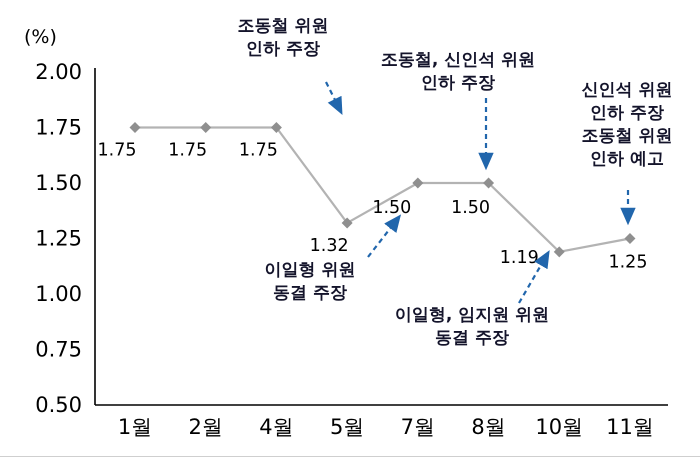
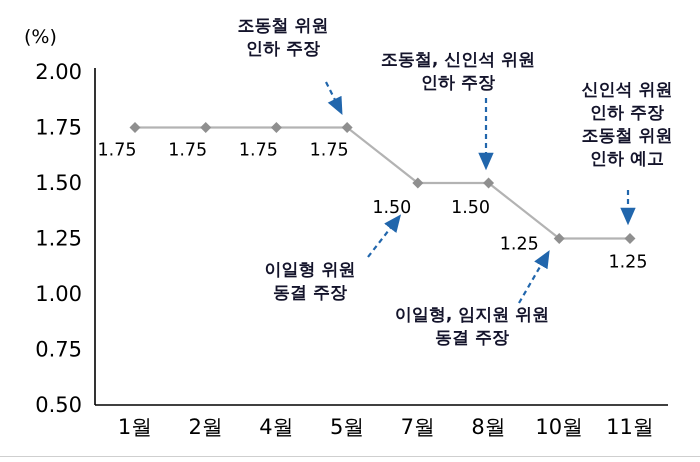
5월: 1.32 -> 1.75
10월: 1.19 -> 1.25
